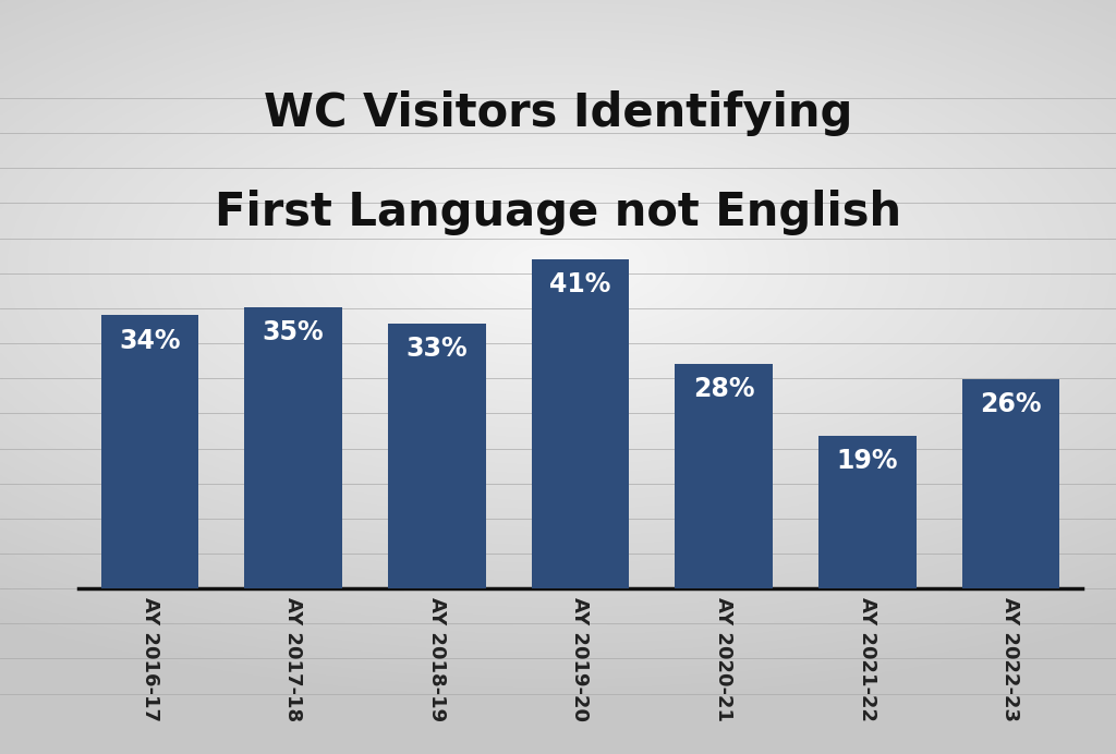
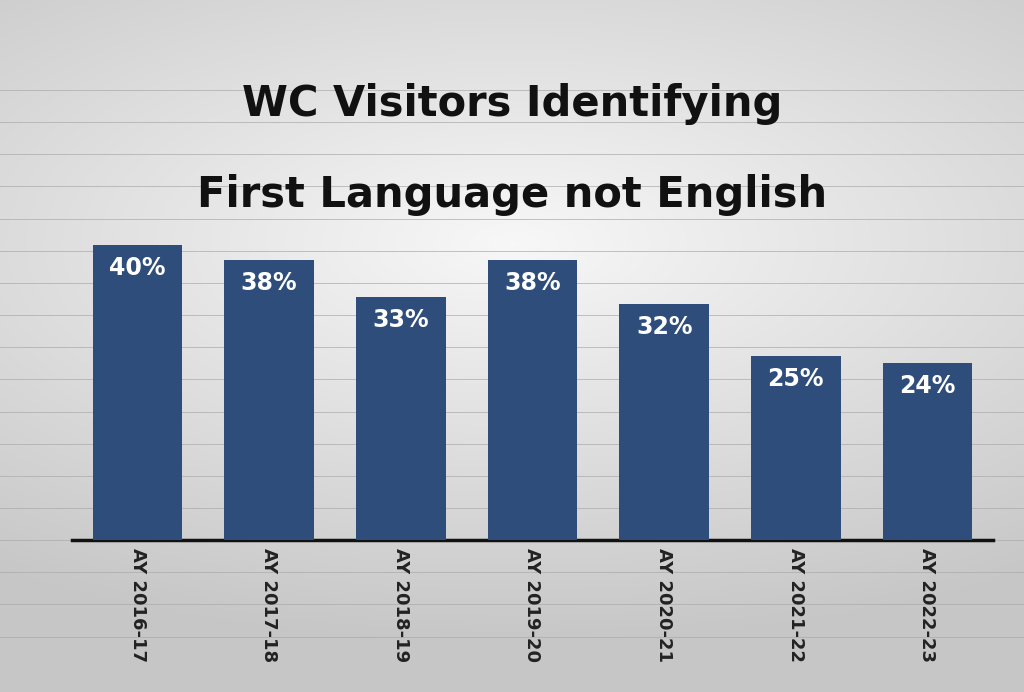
AY 2016-17: 34% -> 40%
AY 2017-18: 35% -> 38%
AY 2019-20: 41% -> 38%
AY 2020-21: 28% -> 32%
AY 2021-22: 19% -> 25%
AY 2022-23: 26% -> 24%
